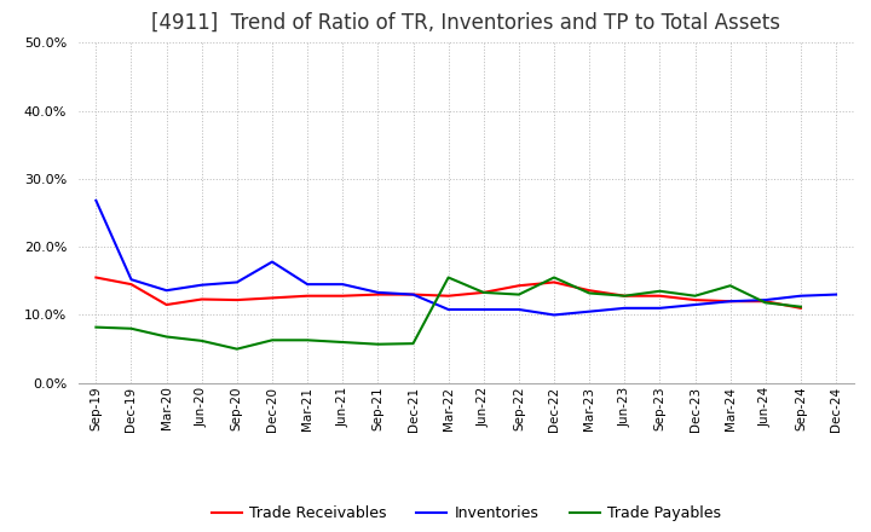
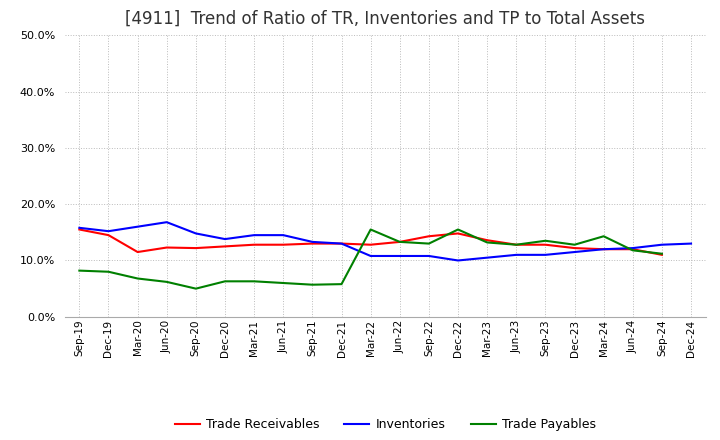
Inventories/Sep-19: 26.8% -> 15.8%
Inventories/Mar-20: 13.6% -> 16.0%
Inventories/Jun-20: 14.4% -> 16.8%
Inventories/Dec-20: 17.8% -> 13.8%
